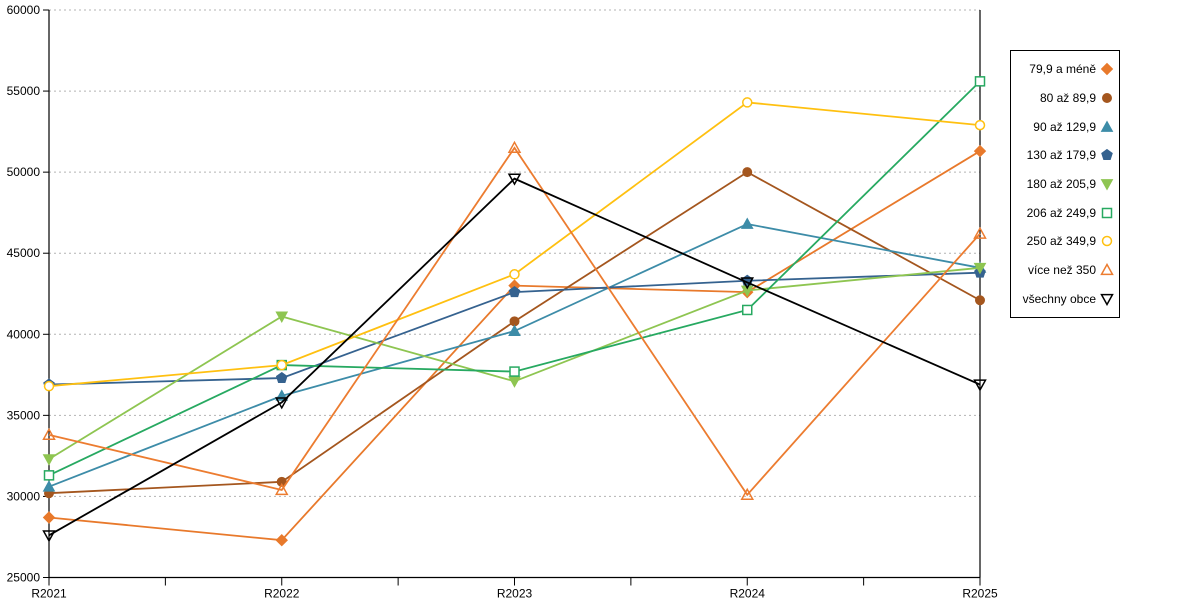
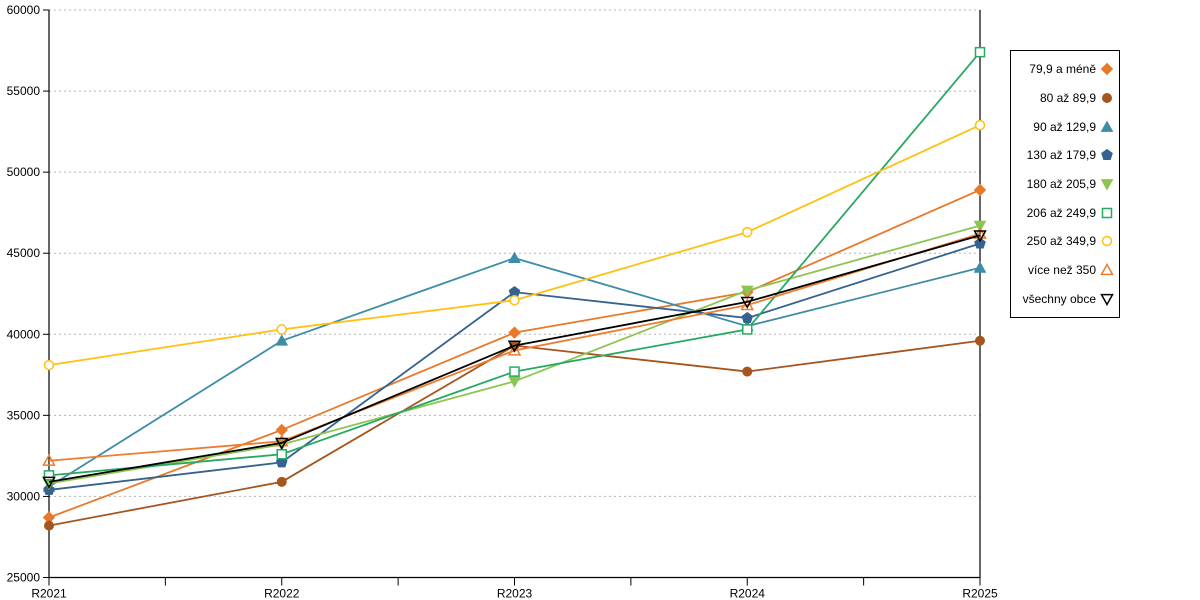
80 až 89,9/R2021: 30200 -> 28200
130 až 179,9/R2021: 36900 -> 30400
180 až 205,9/R2021: 32300 -> 30800
250 až 349,9/R2021: 36800 -> 38100
více než 350/R2021: 33800 -> 32200
všechny obce/R2021: 27600 -> 30900
79,9 a méně/R2022: 27300 -> 34100
90 až 129,9/R2022: 36200 -> 39600
130 až 179,9/R2022: 37300 -> 32100
180 až 205,9/R2022: 41100 -> 33200
206 až 249,9/R2022: 38100 -> 32600
250 až 349,9/R2022: 38100 -> 40300
více než 350/R2022: 30400 -> 33400
všechny obce/R2022: 35800 -> 33300
79,9 a méně/R2023: 43000 -> 40100
80 až 89,9/R2023: 40800 -> 39300
90 až 129,9/R2023: 40200 -> 44700
250 až 349,9/R2023: 43700 -> 42100
více než 350/R2023: 51500 -> 39000
všechny obce/R2023: 49600 -> 39300
80 až 89,9/R2024: 50000 -> 37700
90 až 129,9/R2024: 46800 -> 40500
130 až 179,9/R2024: 43300 -> 41000
206 až 249,9/R2024: 41500 -> 40300
250 až 349,9/R2024: 54300 -> 46300
více než 350/R2024: 30100 -> 41800
všechny obce/R2024: 43200 -> 42000
79,9 a méně/R2025: 51300 -> 48900
80 až 89,9/R2025: 42100 -> 39600
130 až 179,9/R2025: 43800 -> 45600
180 až 205,9/R2025: 44100 -> 46700
206 až 249,9/R2025: 55600 -> 57400
všechny obce/R2025: 36900 -> 46100
